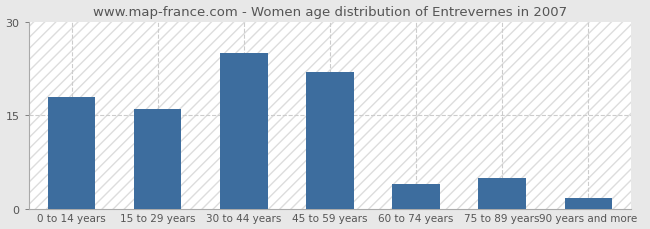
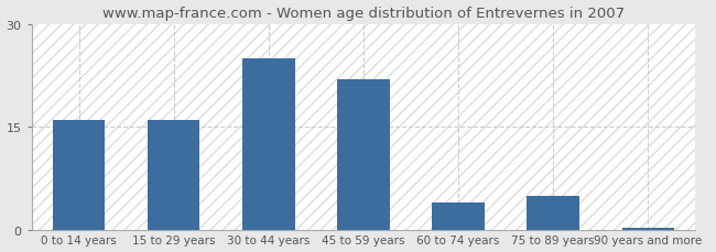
0 to 14 years: 18.0 -> 16.0
90 years and more: 1.8 -> 0.3
